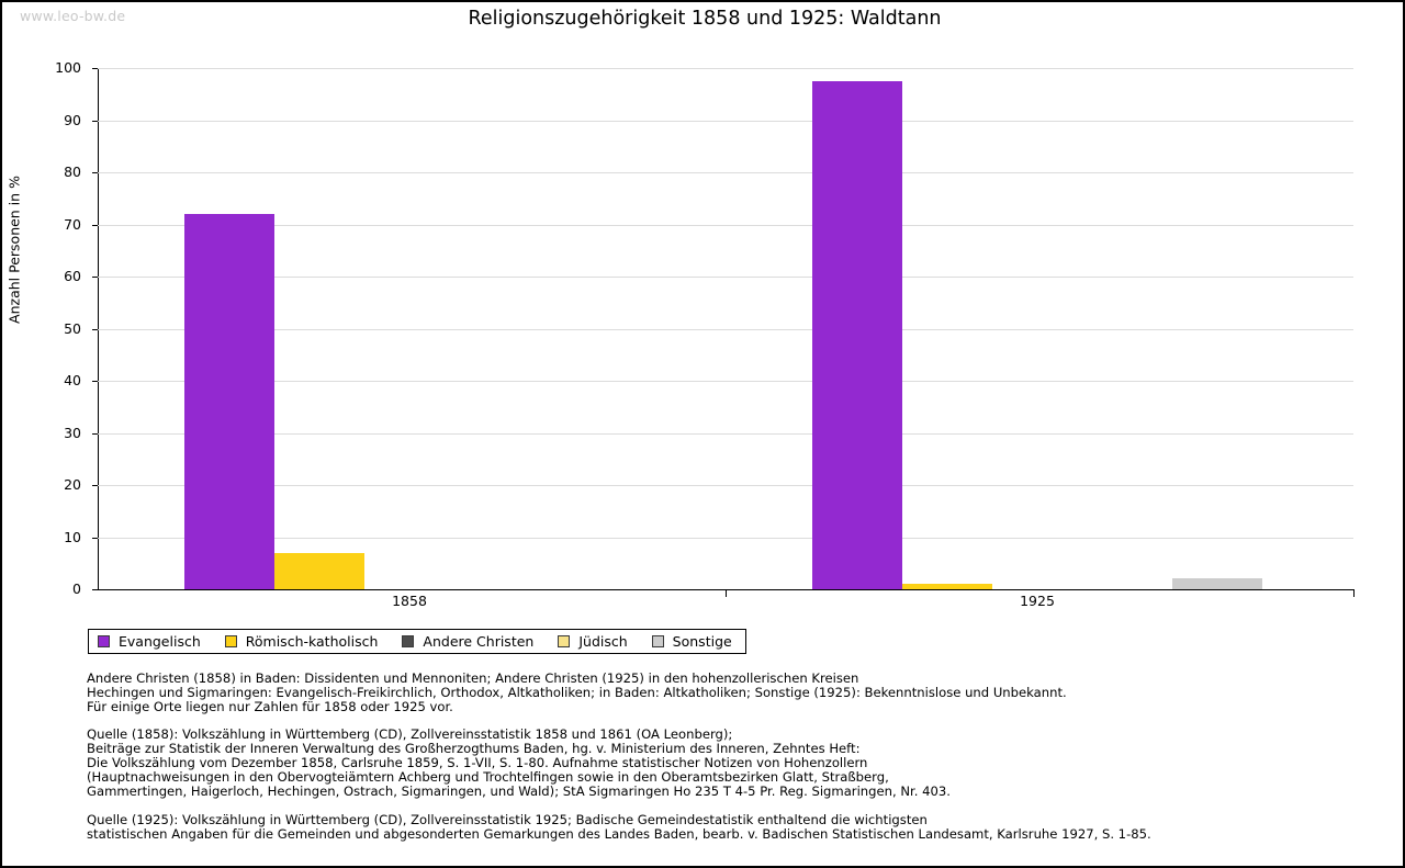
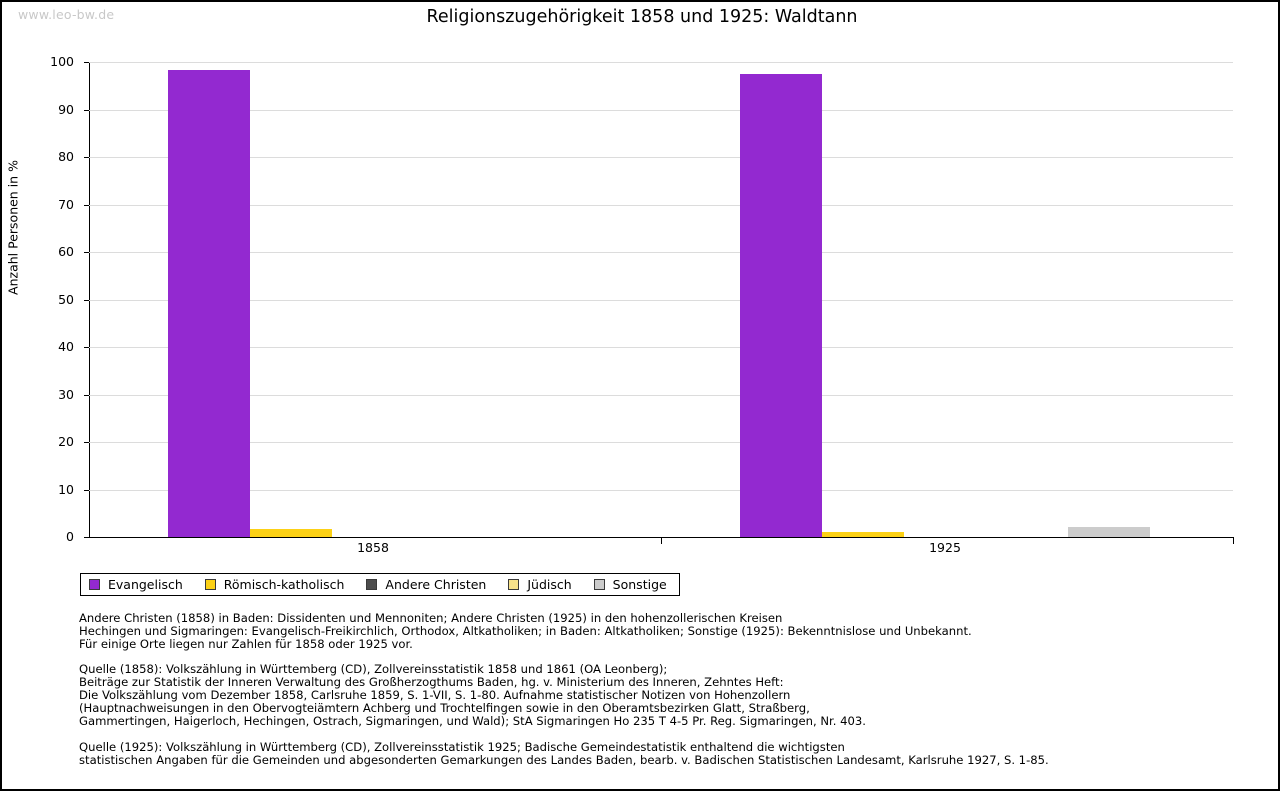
Evangelisch/1858: 72 -> 98
Römisch-katholisch/1858: 7 -> 2
